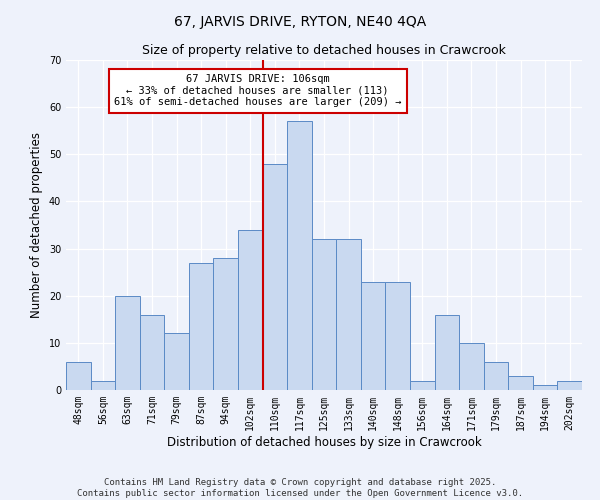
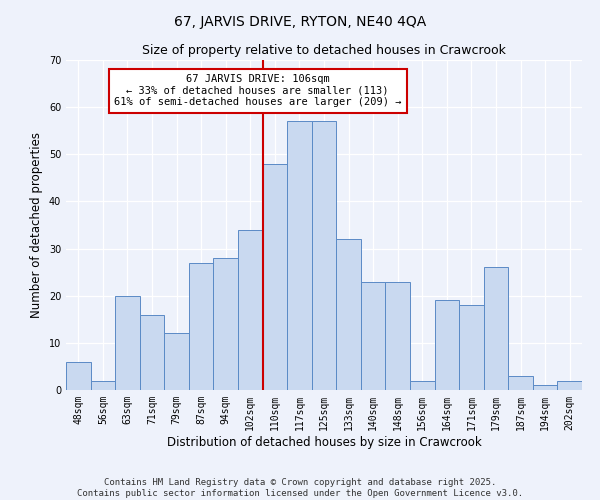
125sqm: 32 -> 57
164sqm: 16 -> 19
171sqm: 10 -> 18
179sqm: 6 -> 26
